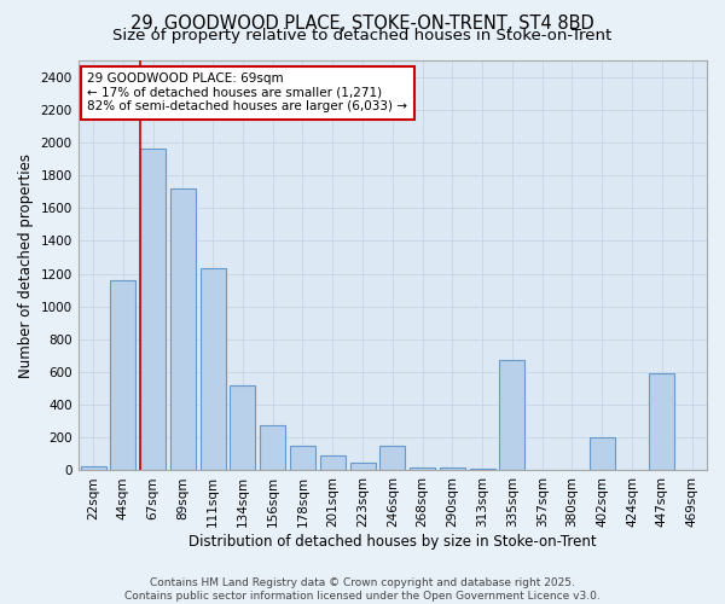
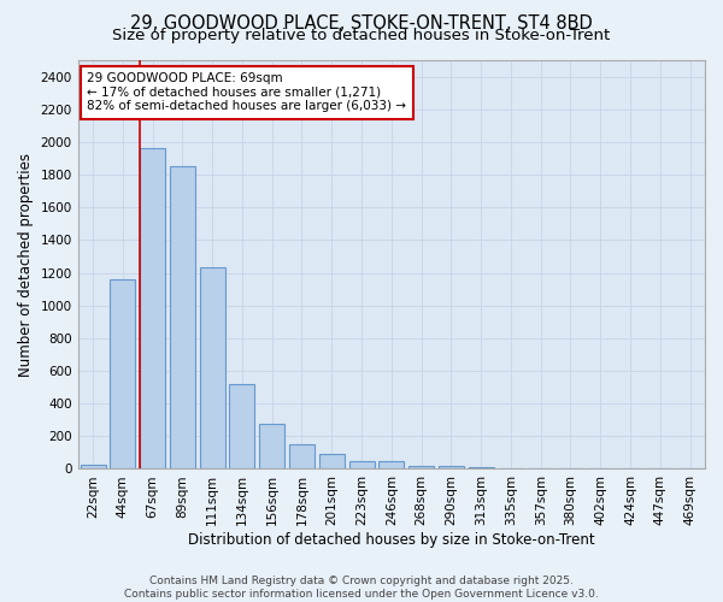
89sqm: 1720 -> 1850
246sqm: 150 -> 40
335sqm: 670 -> 0
402sqm: 200 -> 0
447sqm: 590 -> 0
